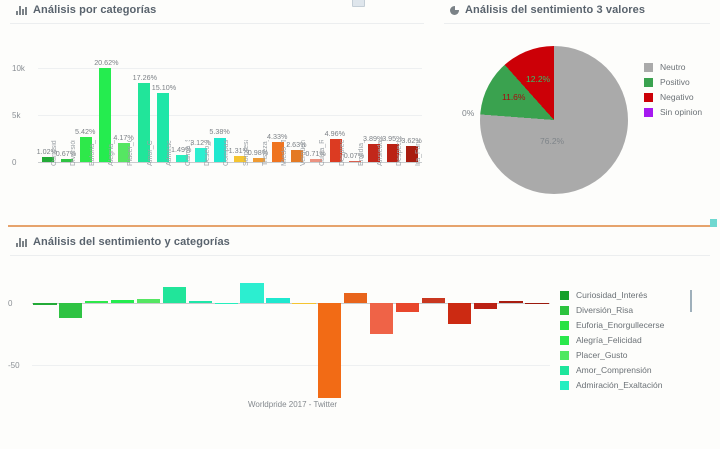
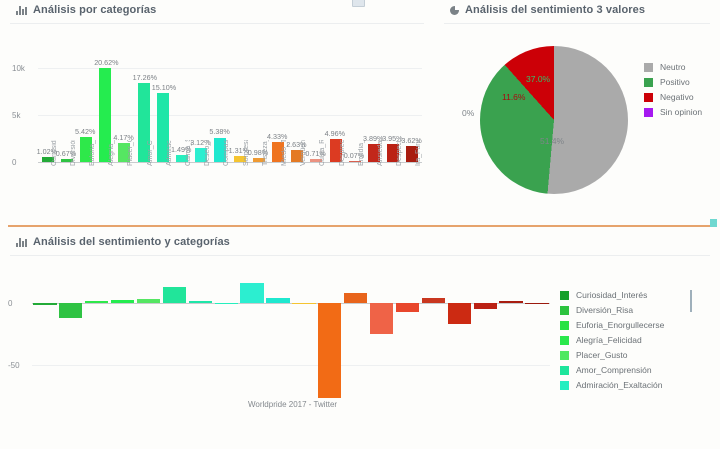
Análisis del sentimiento 3 valores/Neutro: 76.2% -> 51.4%
Análisis del sentimiento 3 valores/Positivo: 12.2% -> 37.0%
